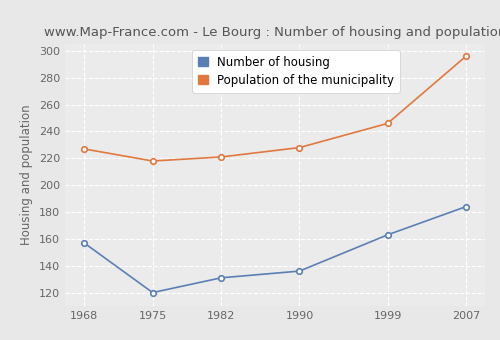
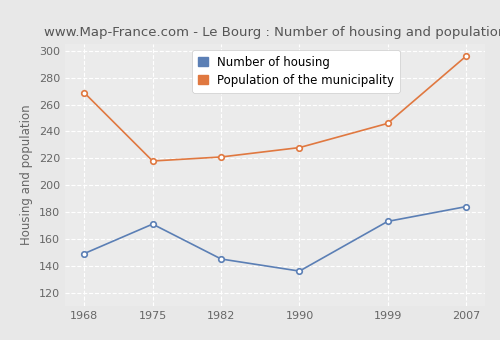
Number of housing/1968: 157 -> 149
Population of the municipality/1968: 227 -> 269
Number of housing/1975: 120 -> 171
Number of housing/1982: 131 -> 145
Number of housing/1999: 163 -> 173
